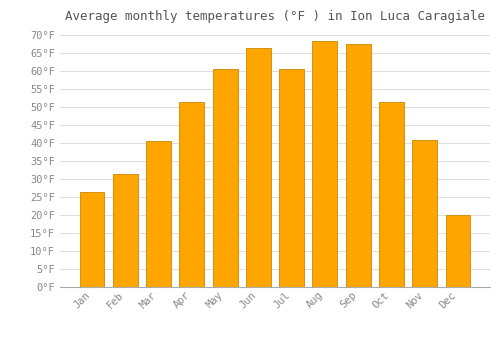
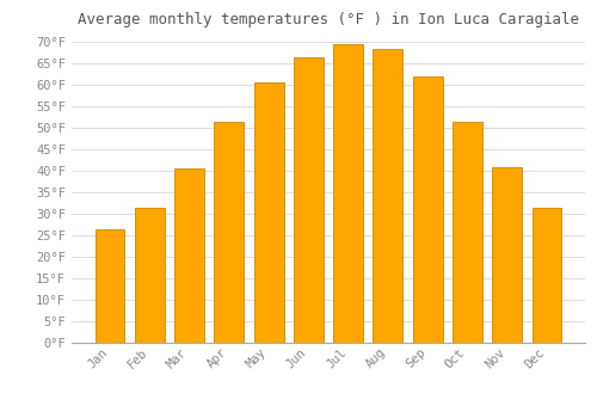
Jul: 60.5°F -> 69.5°F
Sep: 67.5°F -> 62.0°F
Dec: 20.0°F -> 31.5°F
